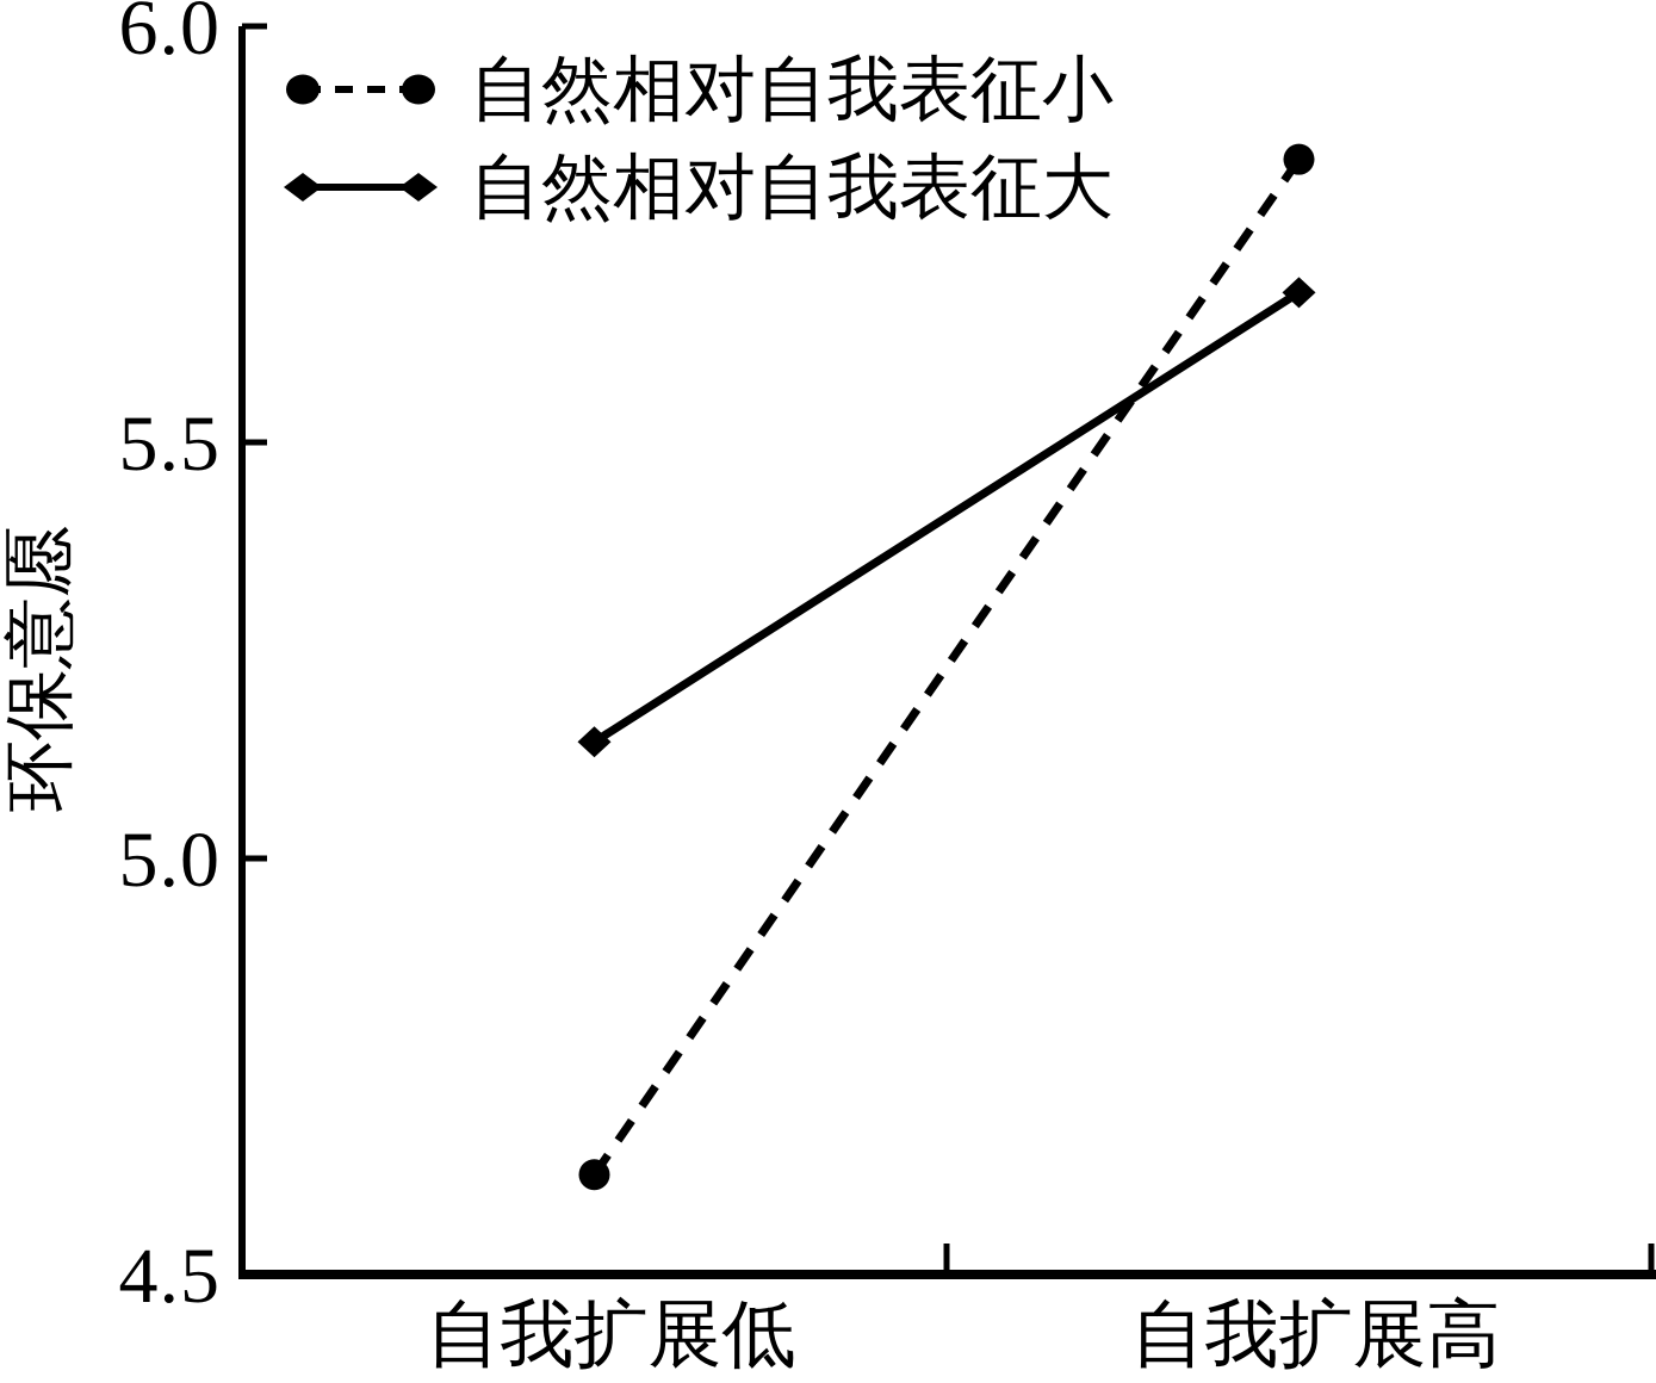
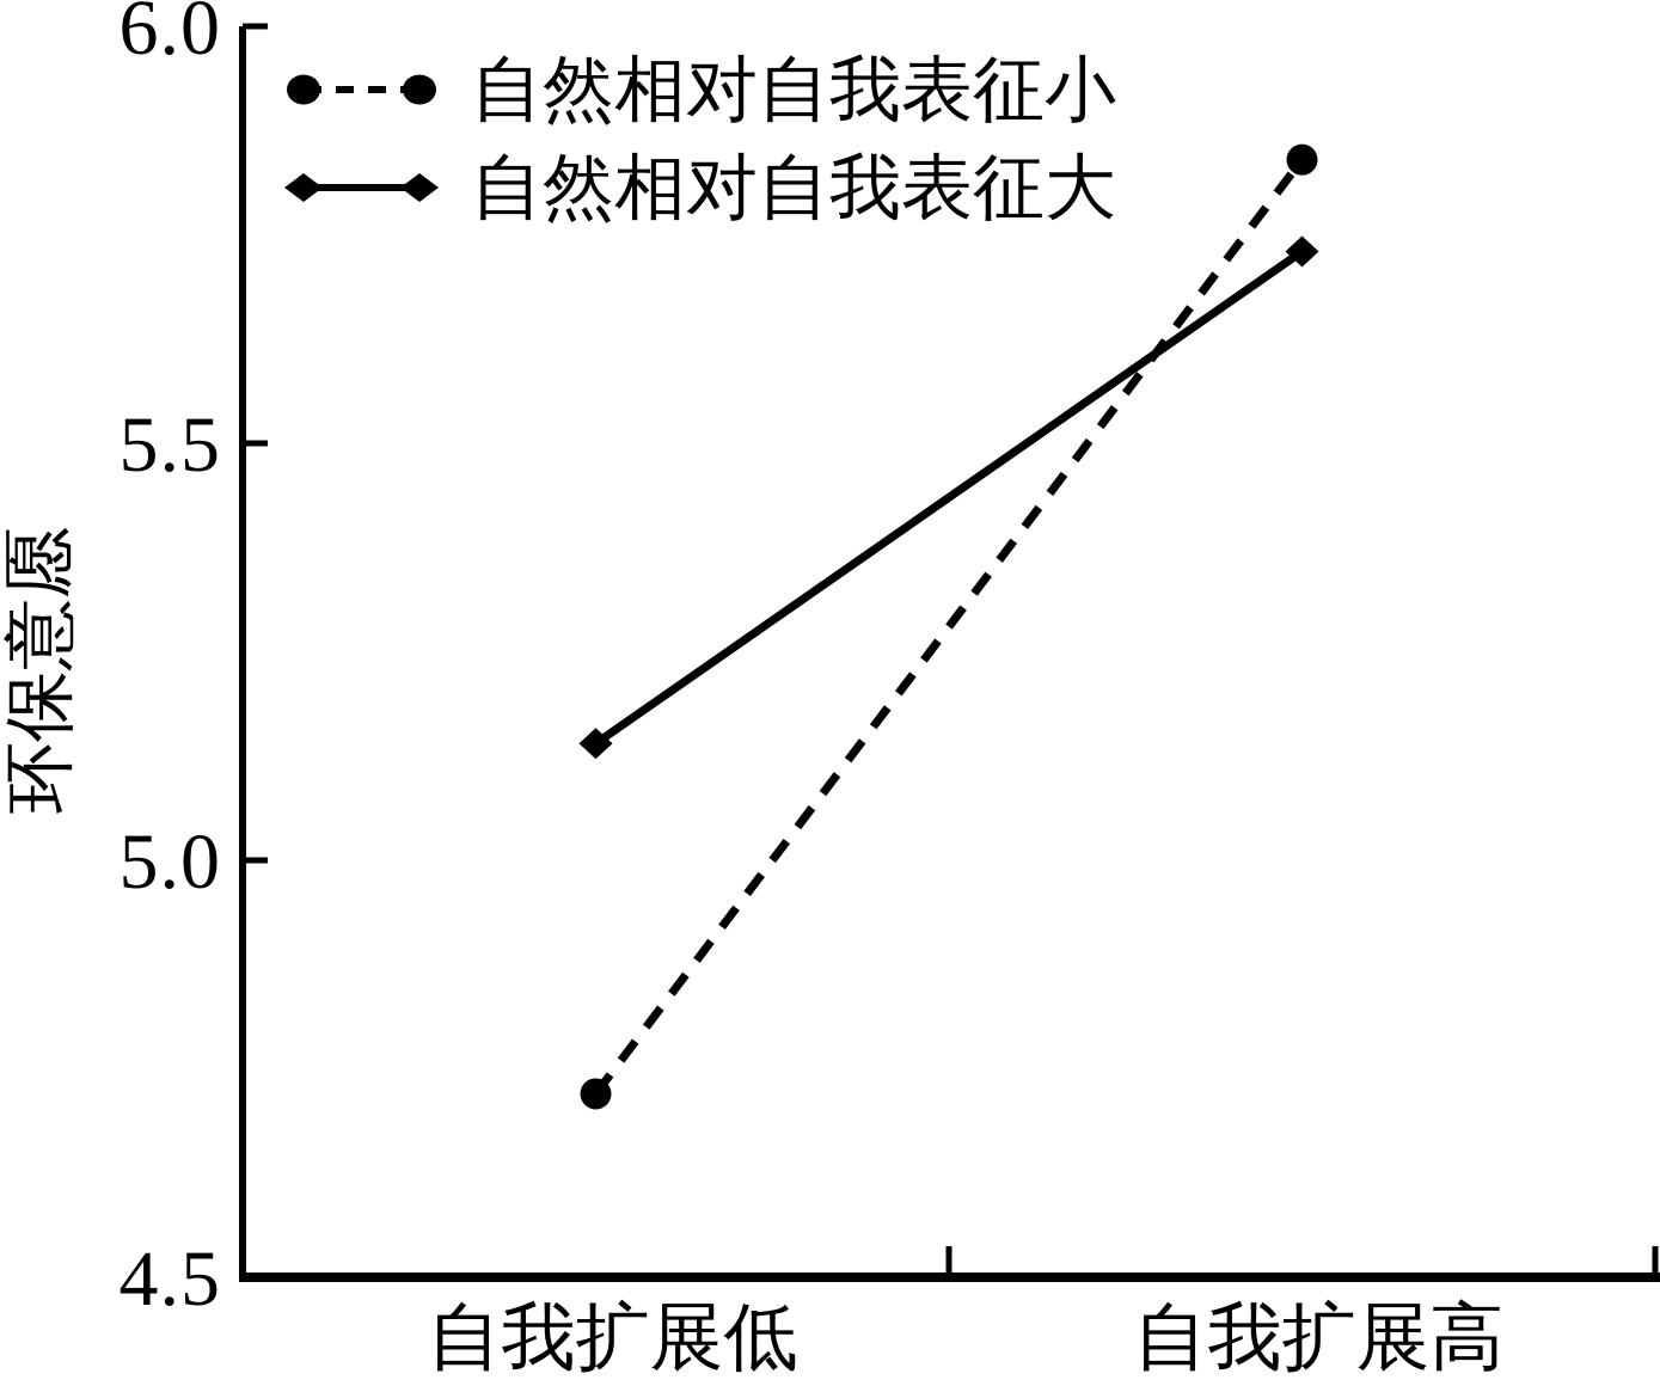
自然相对自我表征小/自我扩展低: 4.62 -> 4.72
自然相对自我表征大/自我扩展高: 5.68 -> 5.73
